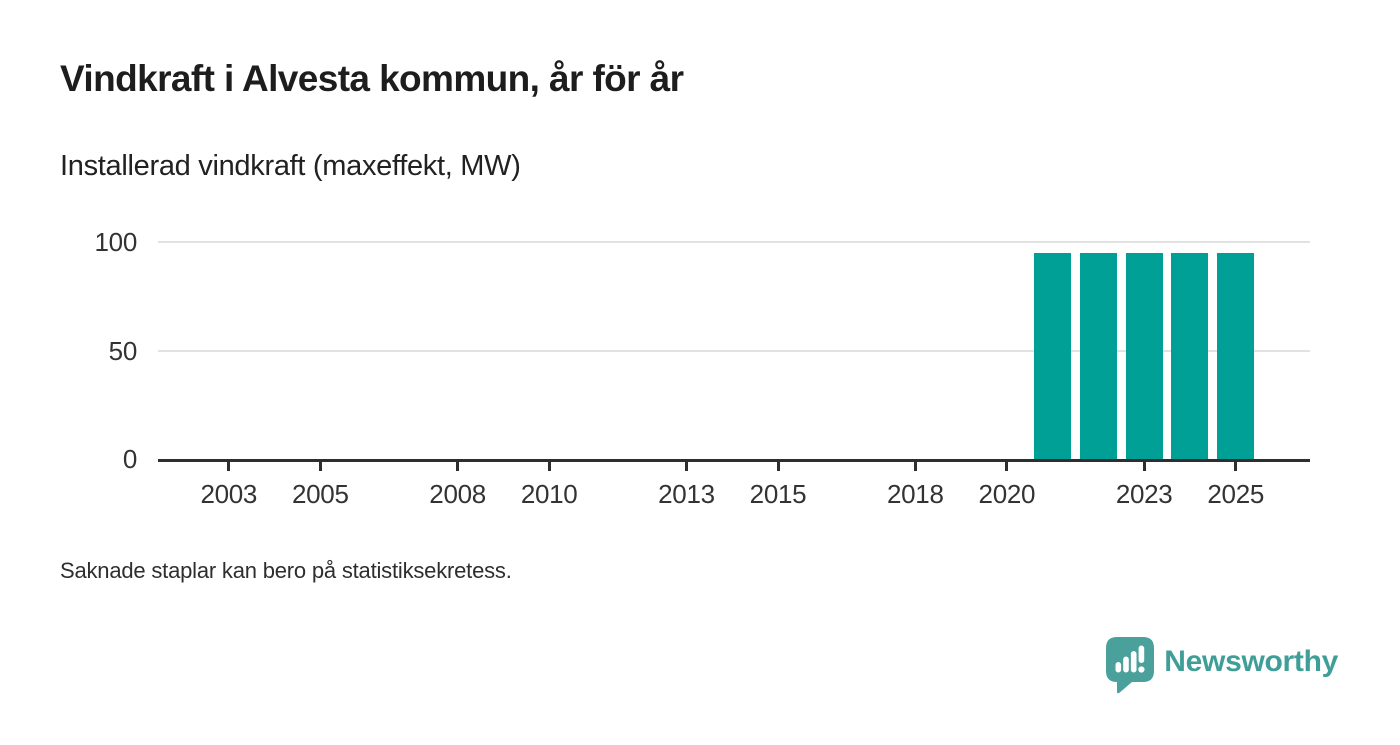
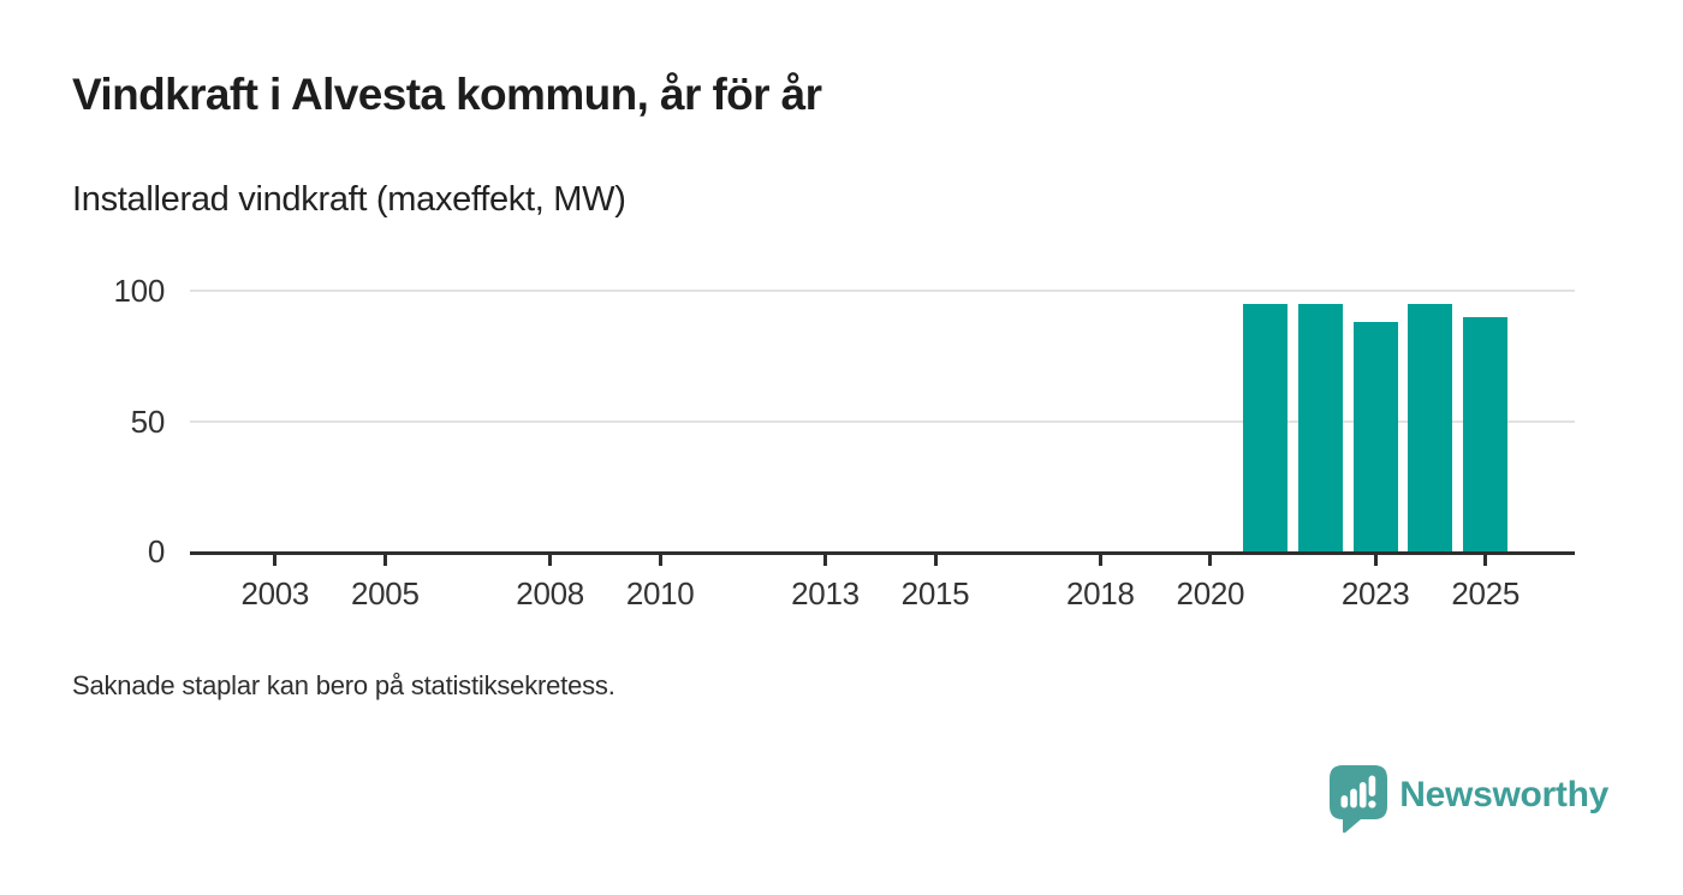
2023: 95 -> 88
2025: 95 -> 90
